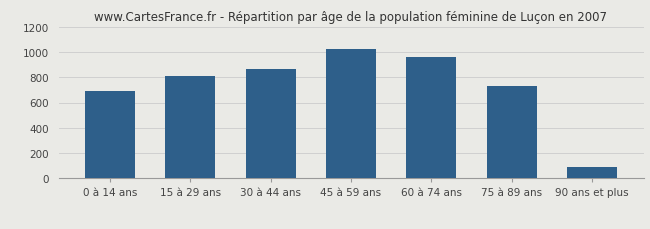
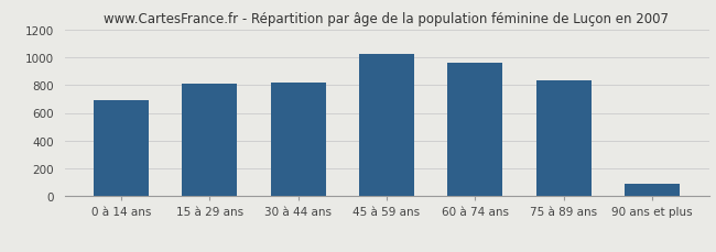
30 à 44 ans: 870 -> 820
75 à 89 ans: 730 -> 830
